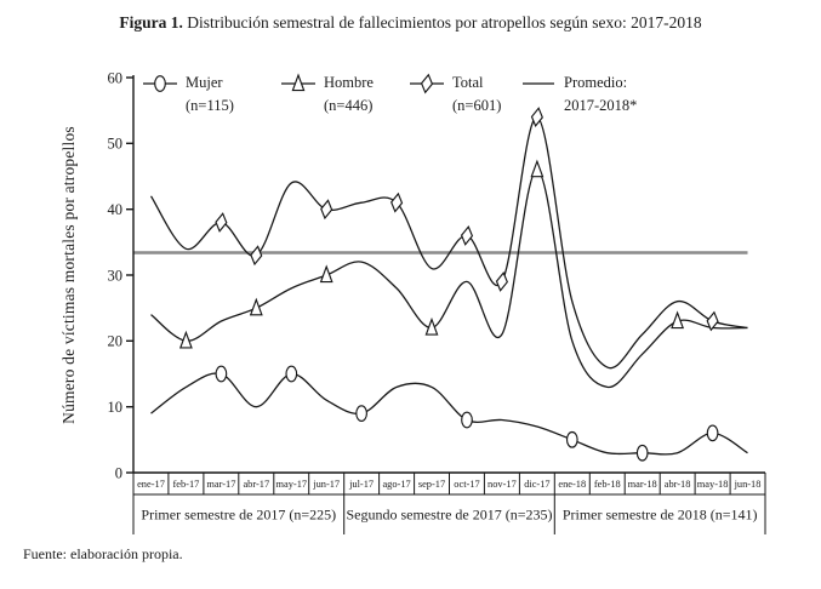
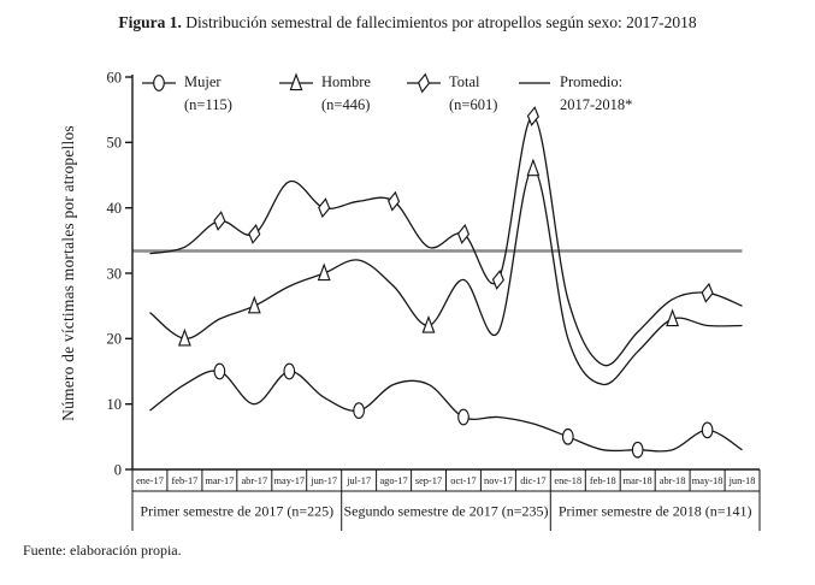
Total (n=601)/ene-17: 42 -> 33
Total (n=601)/abr-17: 33 -> 36
Total (n=601)/sep-17: 31 -> 34
Total (n=601)/may-18: 23 -> 27
Total (n=601)/jun-18: 22 -> 25
